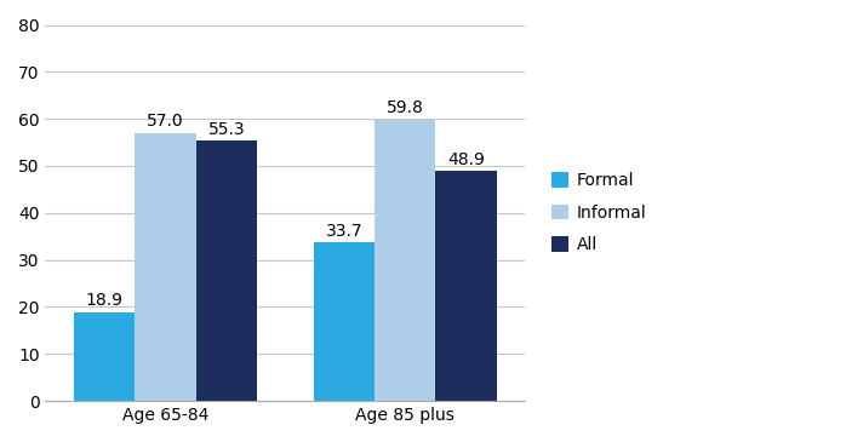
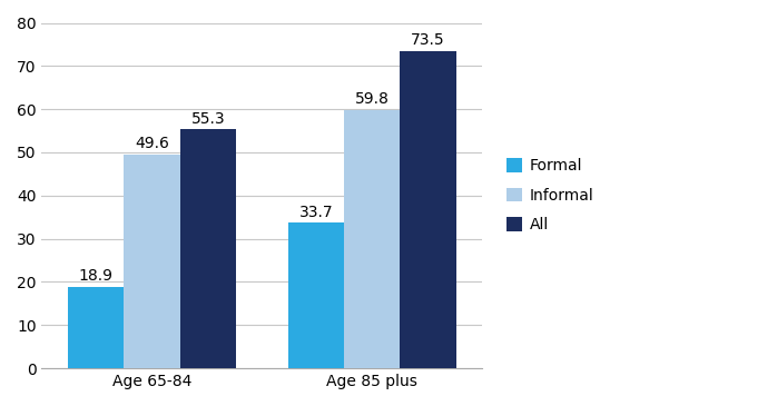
Informal/Age 65-84: 57.0 -> 49.6
All/Age 85 plus: 48.9 -> 73.5
